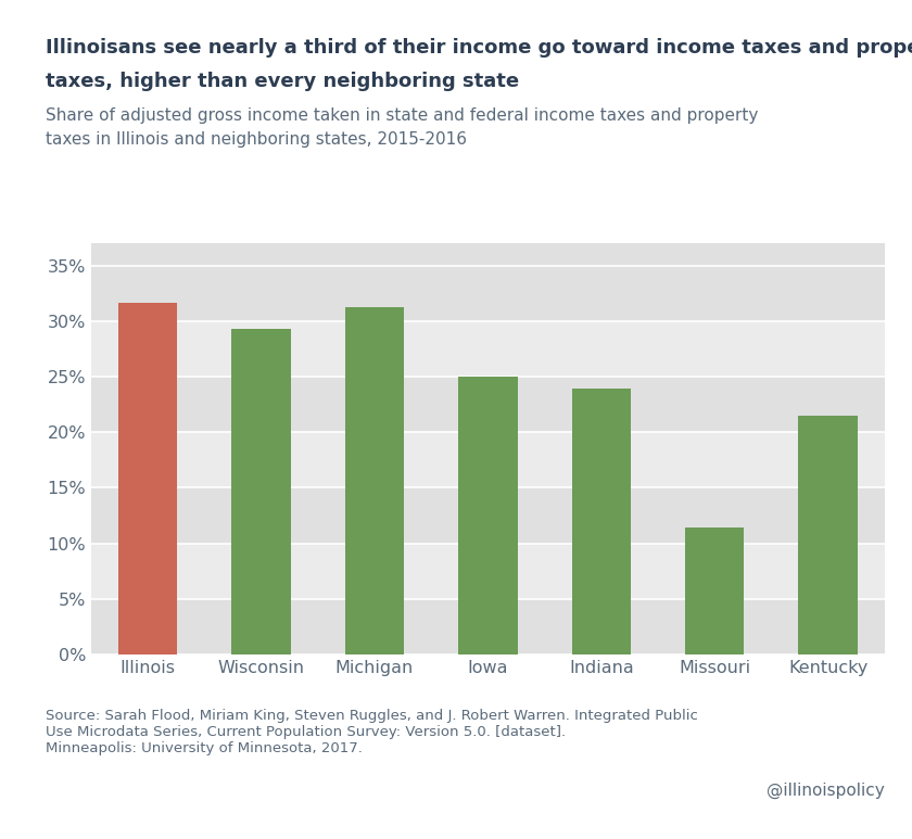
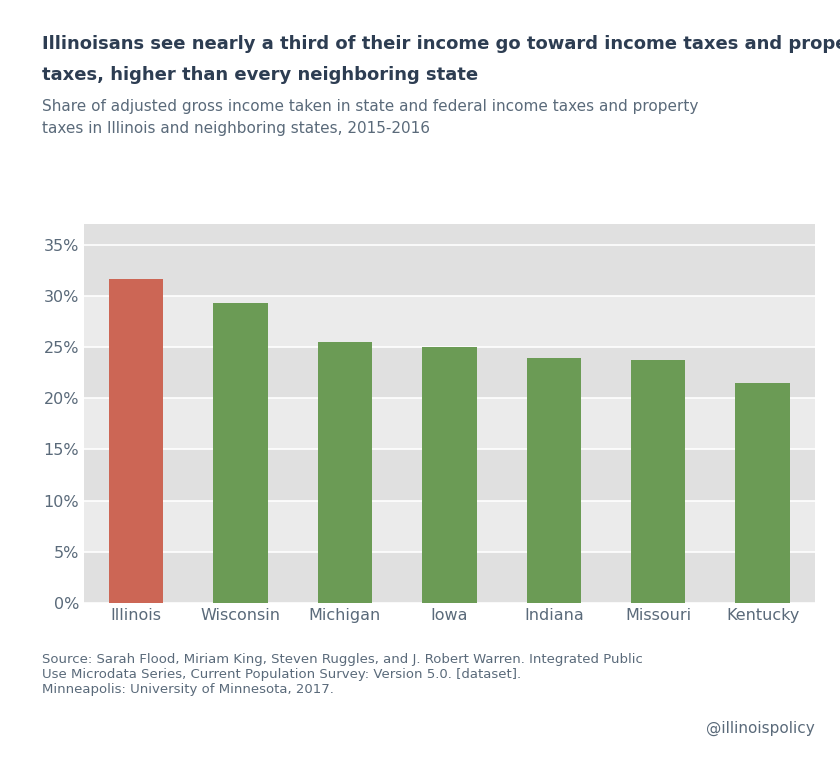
Michigan: 31.3% -> 25.5%
Missouri: 11.4% -> 23.7%
